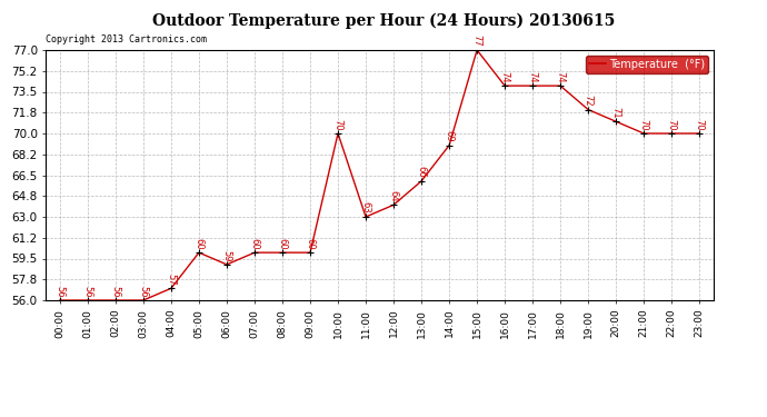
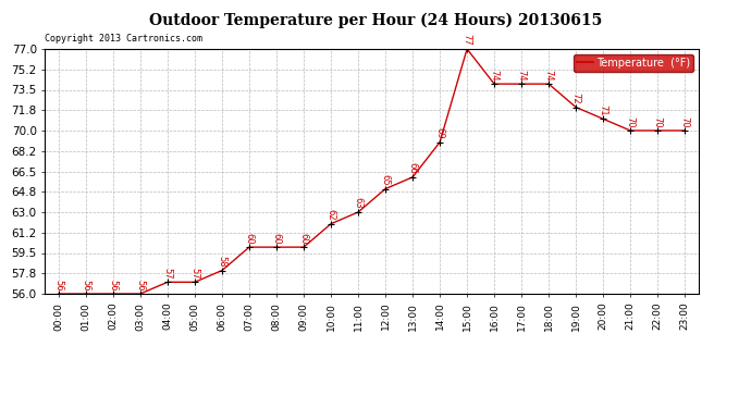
05:00: 60 -> 57
06:00: 59 -> 58
10:00: 70 -> 62
12:00: 64 -> 65
